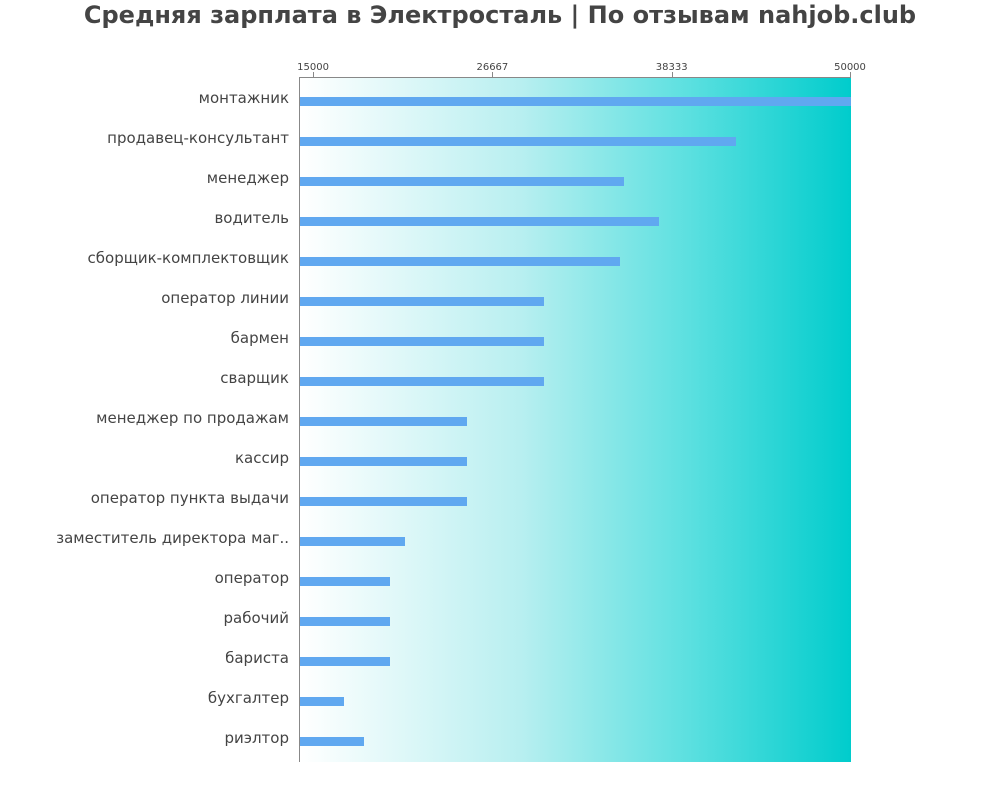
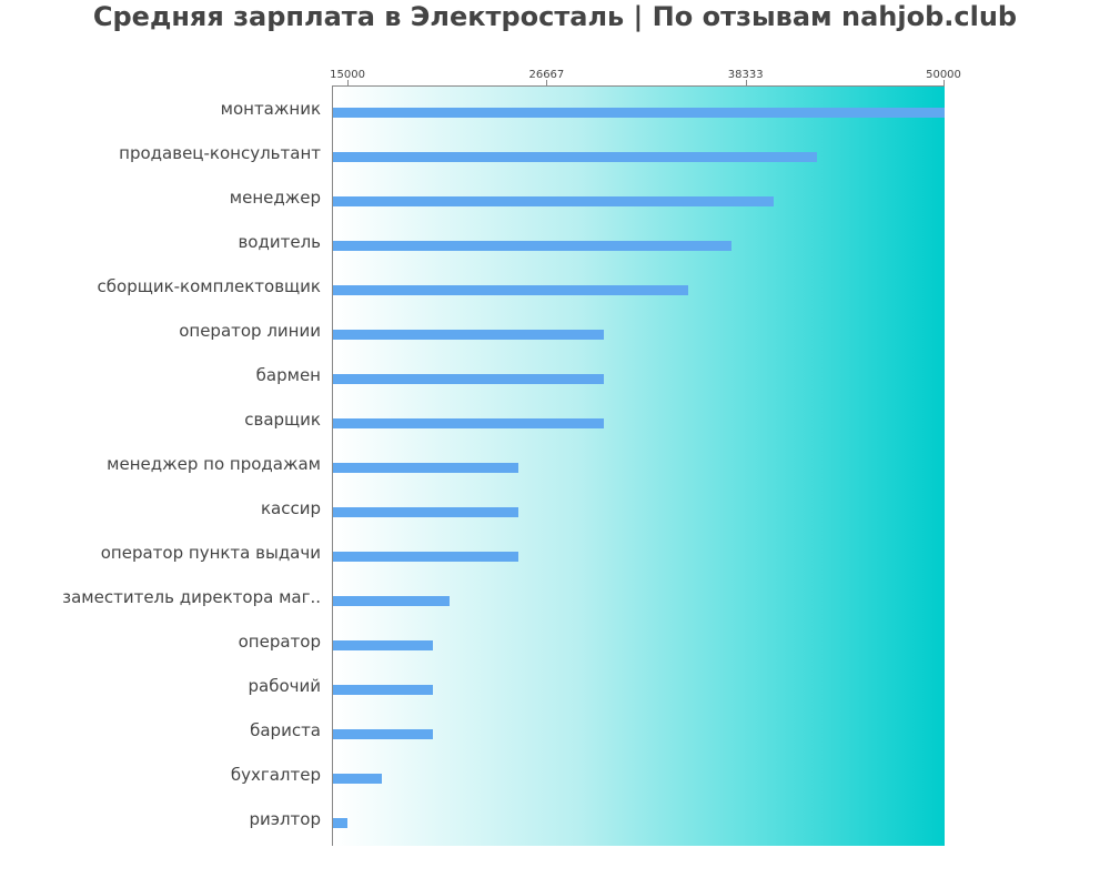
менеджер: 35200 -> 40000
риэлтор: 18300 -> 15000
